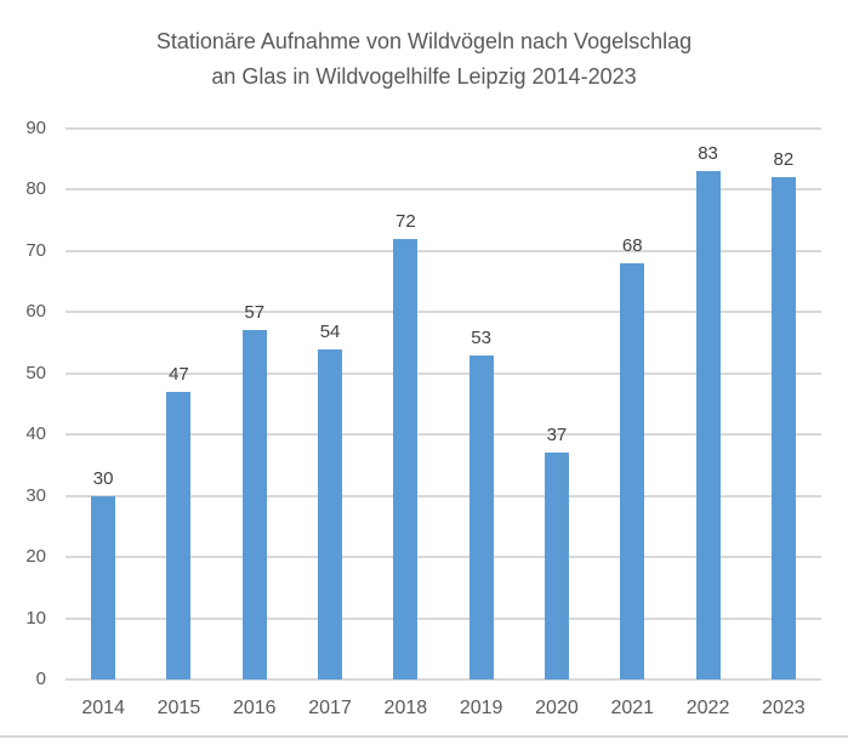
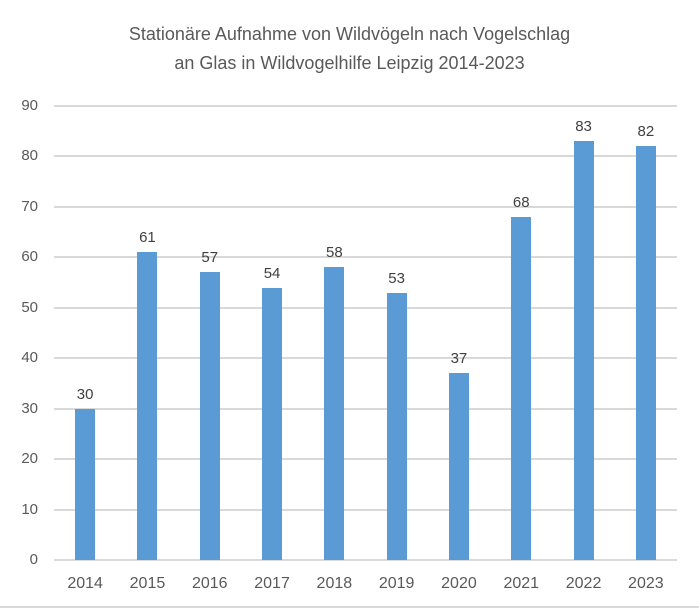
2015: 47 -> 61
2018: 72 -> 58
